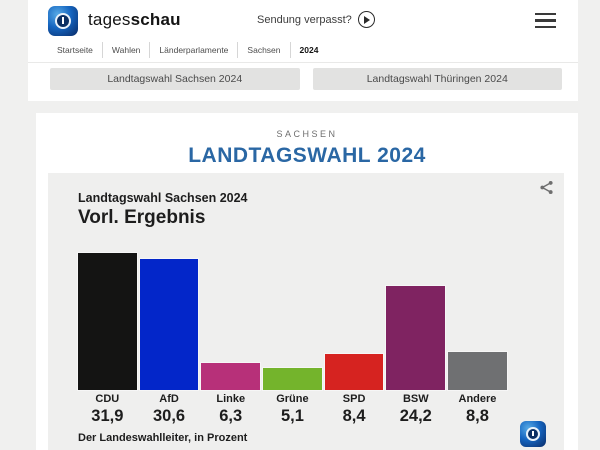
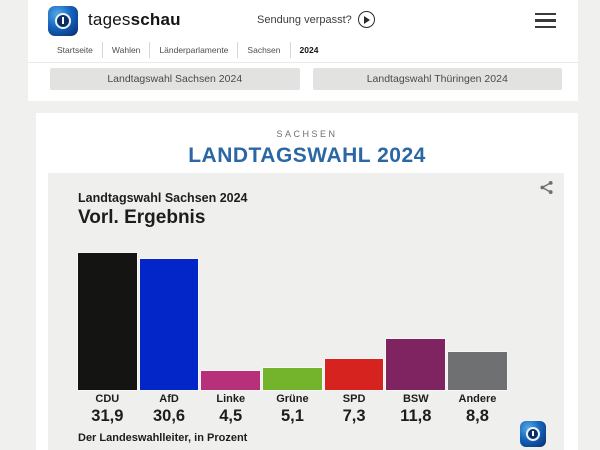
Linke: 6,3 -> 4,5
SPD: 8,4 -> 7,3
BSW: 24,2 -> 11,8
